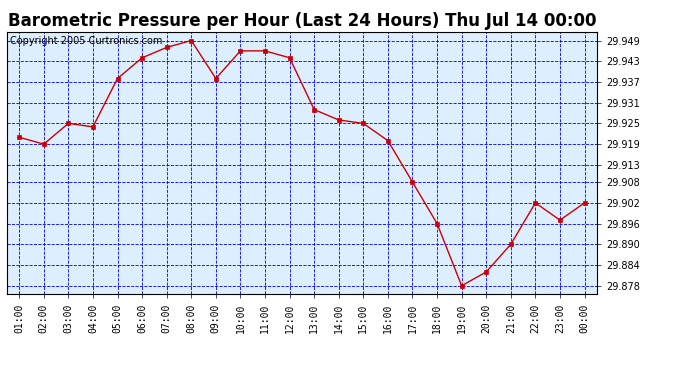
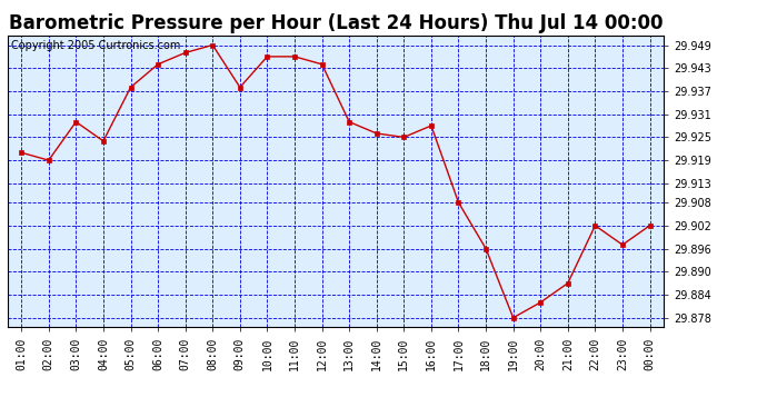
03:00: 29.925 -> 29.929
16:00: 29.920 -> 29.928
21:00: 29.890 -> 29.887
